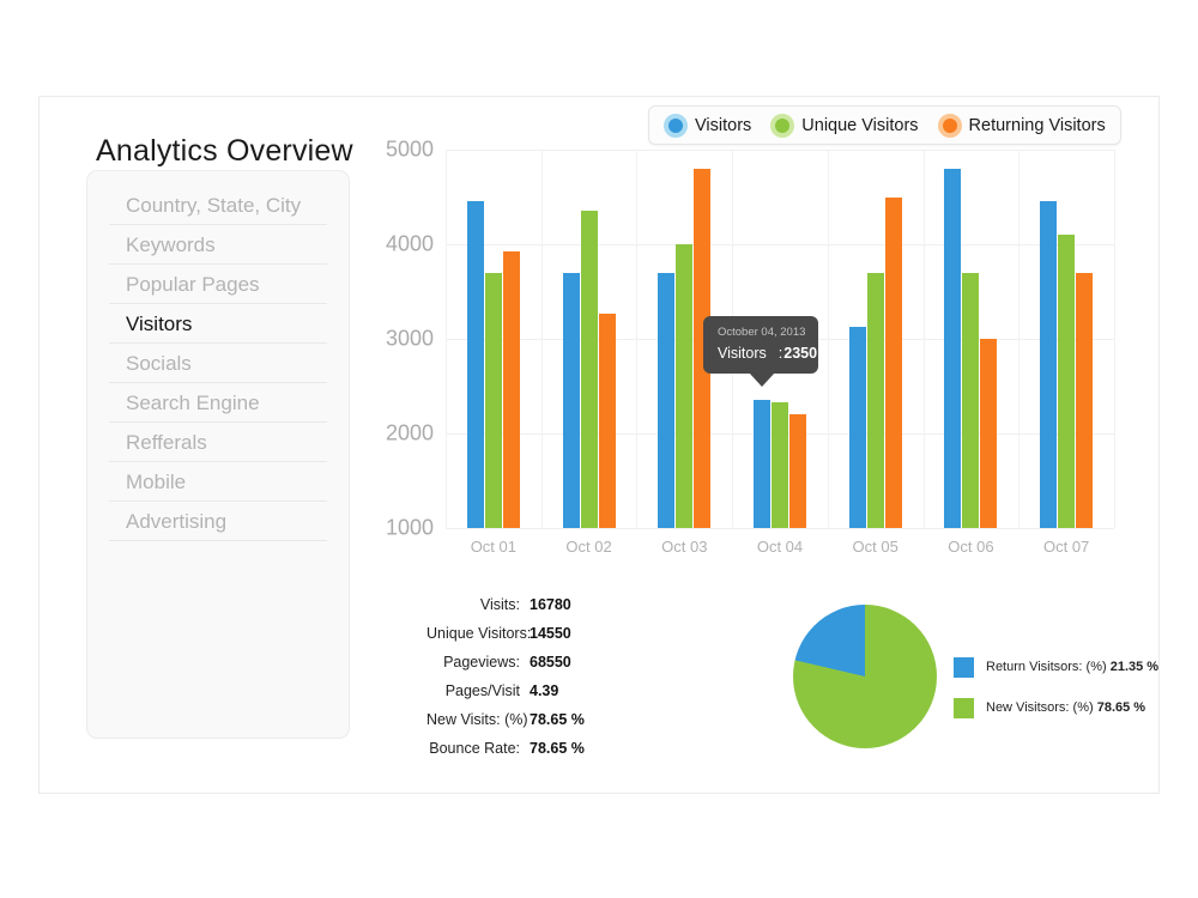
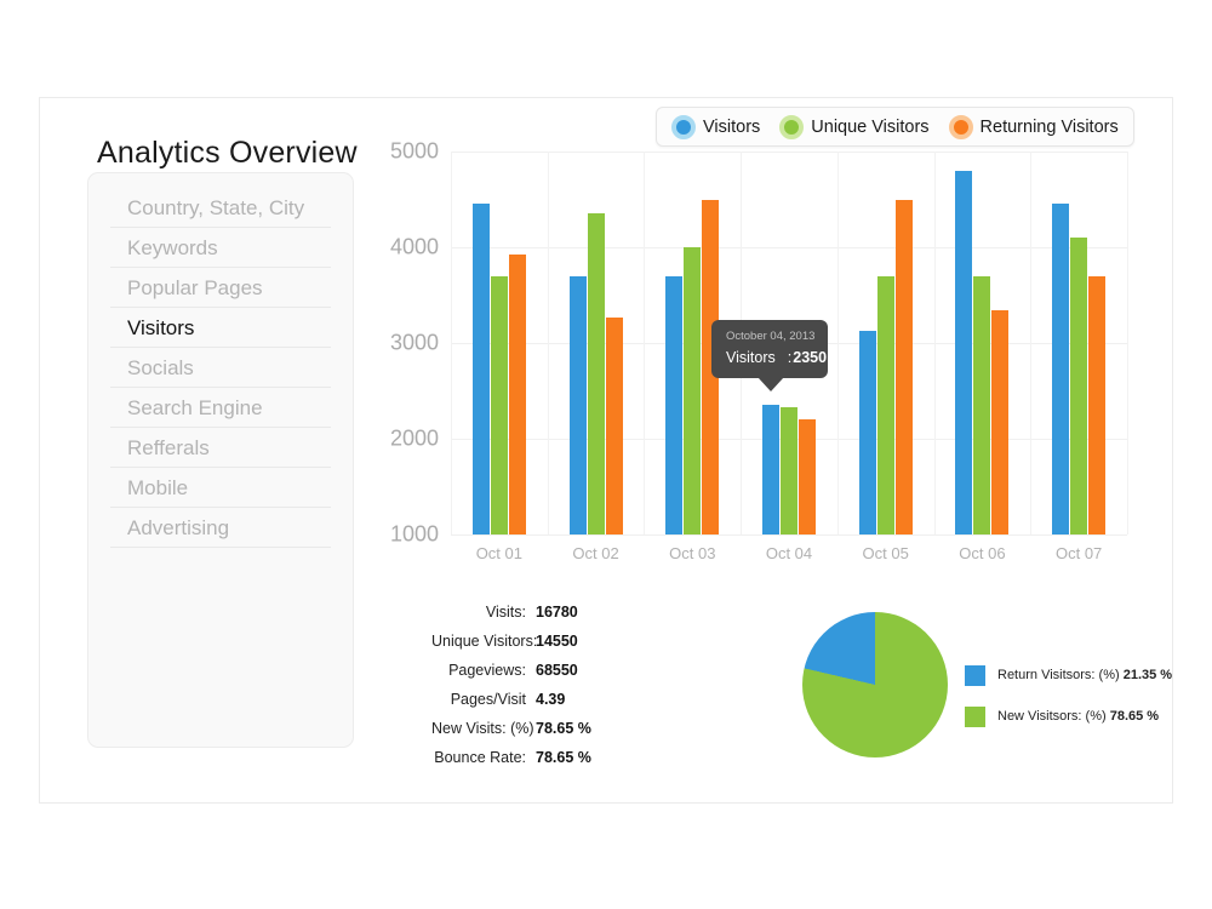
Returning Visitors/Oct 03: 4800 -> 4500
Returning Visitors/Oct 06: 3000 -> 3300
